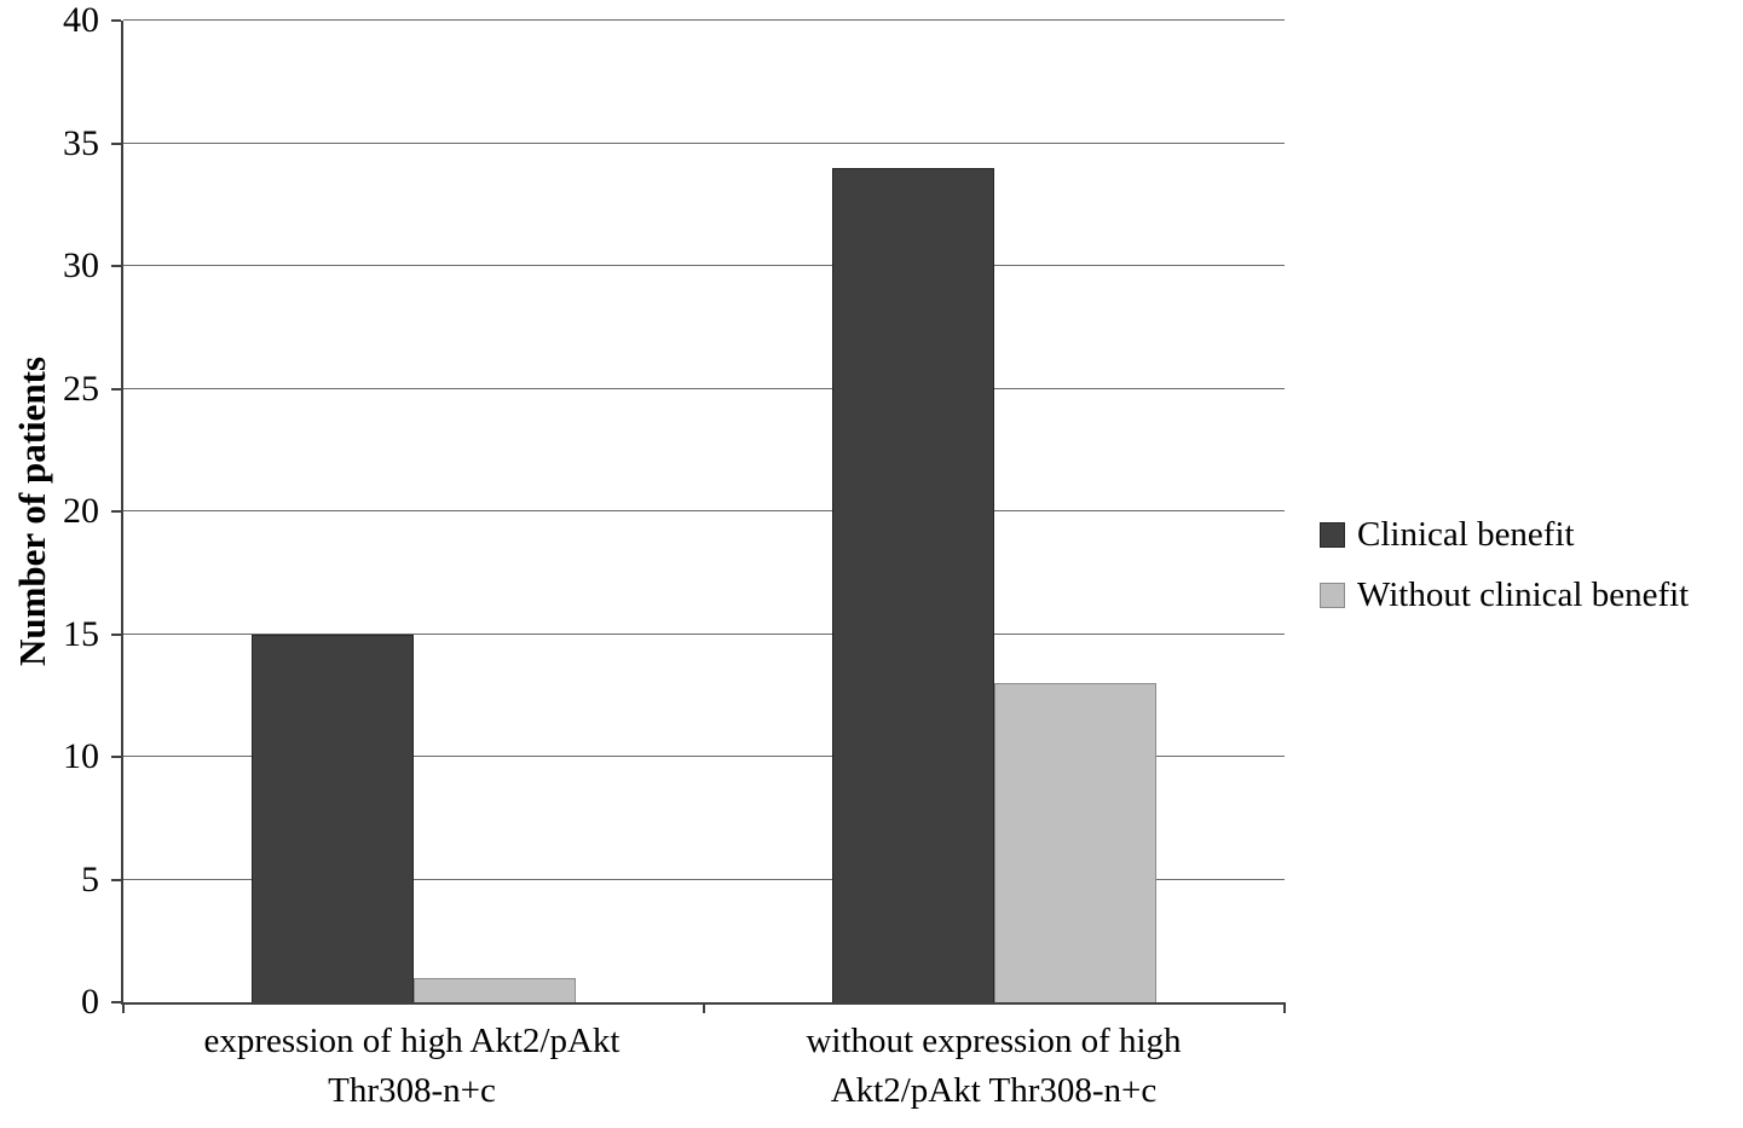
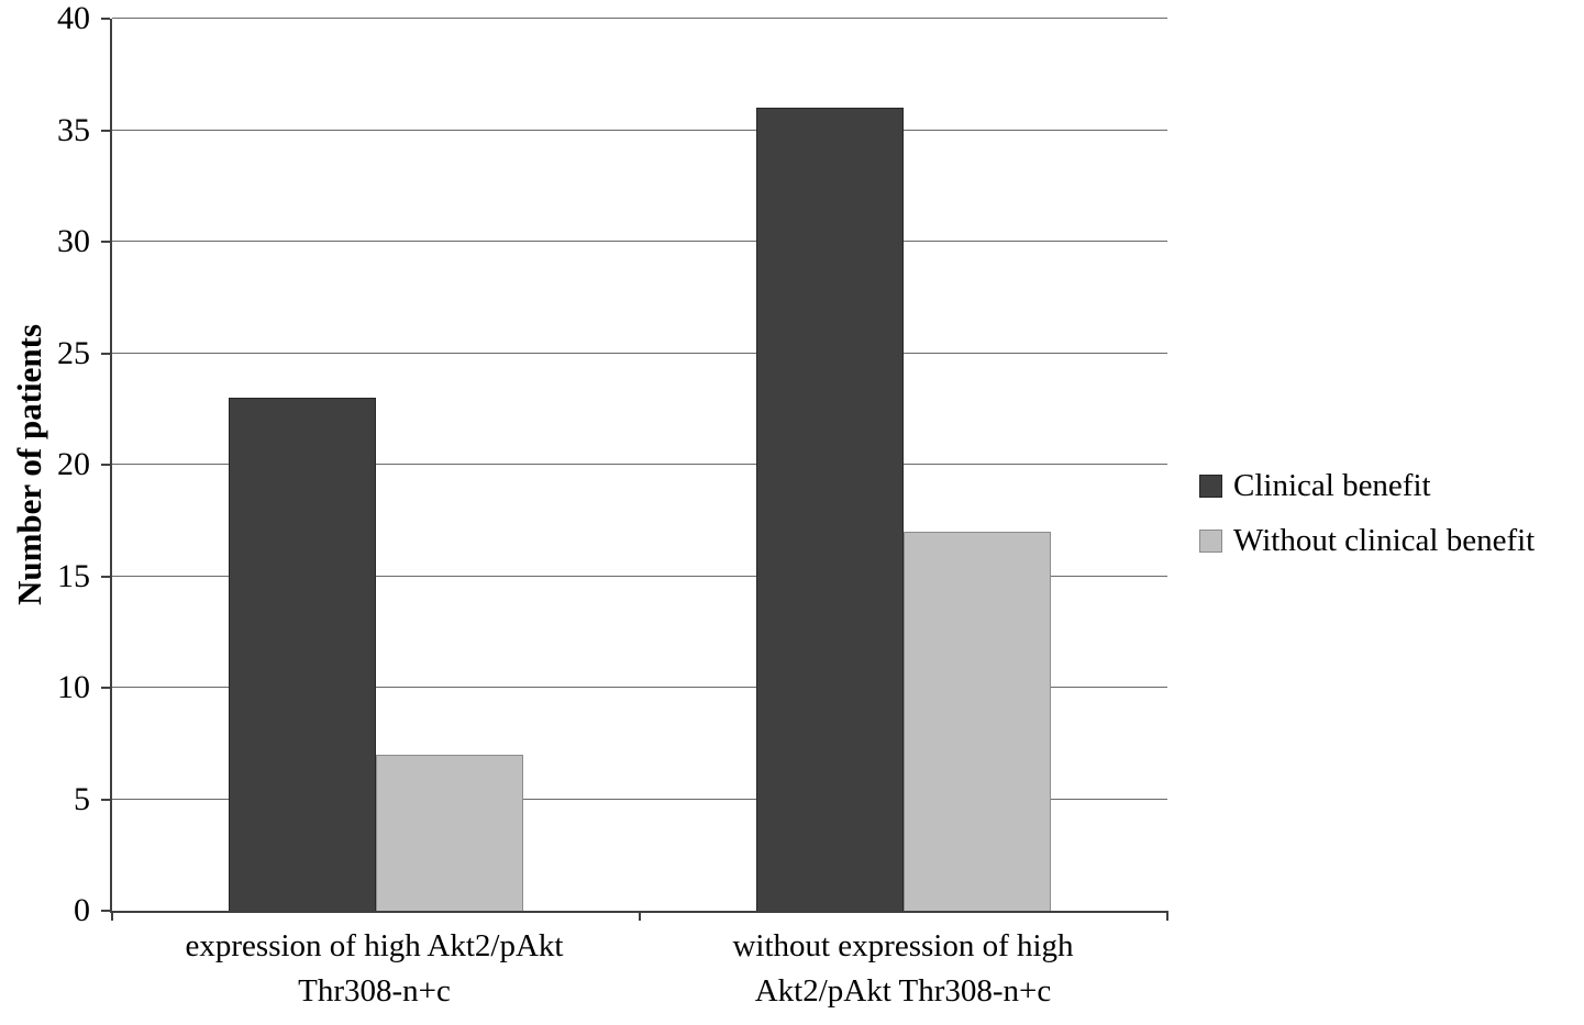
Clinical benefit/expression of high Akt2/pAkt Thr308-n+c: 15 -> 23
Without clinical benefit/expression of high Akt2/pAkt Thr308-n+c: 1 -> 7
Clinical benefit/without expression of high Akt2/pAkt Thr308-n+c: 34 -> 36
Without clinical benefit/without expression of high Akt2/pAkt Thr308-n+c: 13 -> 17
